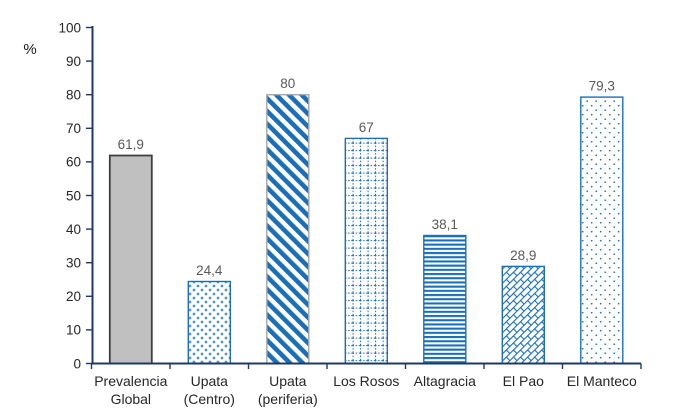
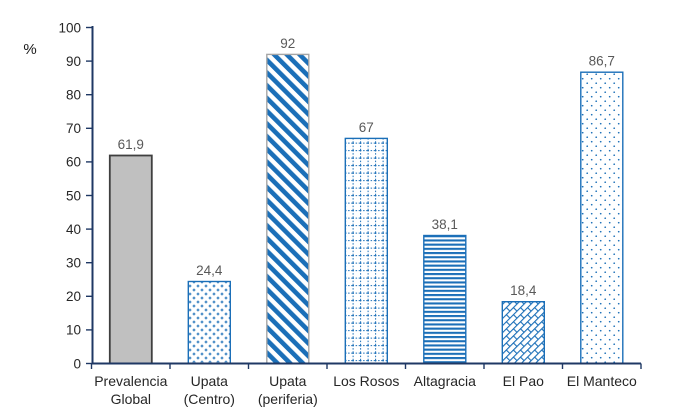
Upata (periferia): 80 -> 92
El Pao: 28,9 -> 18,4
El Manteco: 79,3 -> 86,7
